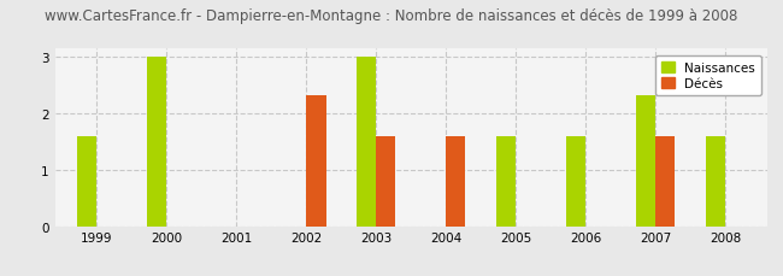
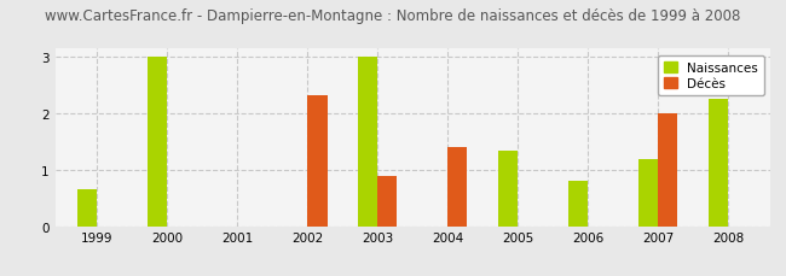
Naissances/1999: 1.60 -> 0.65
Décès/2003: 1.60 -> 0.90
Décès/2004: 1.60 -> 1.40
Naissances/2005: 1.60 -> 1.35
Naissances/2006: 1.60 -> 0.80
Naissances/2007: 2.33 -> 1.20
Décès/2007: 1.60 -> 2.00
Naissances/2008: 1.60 -> 2.25
